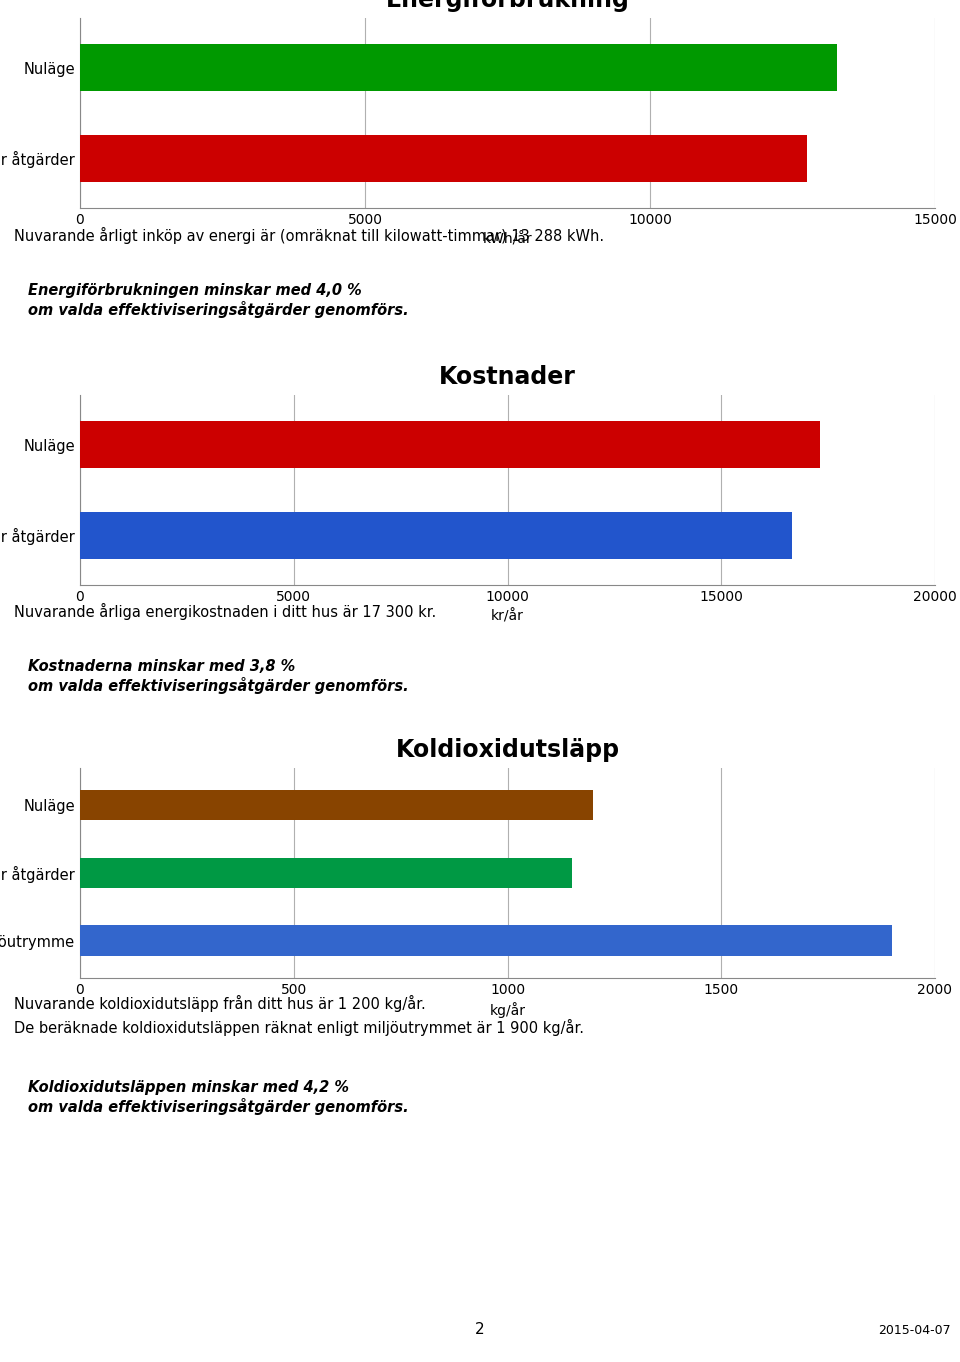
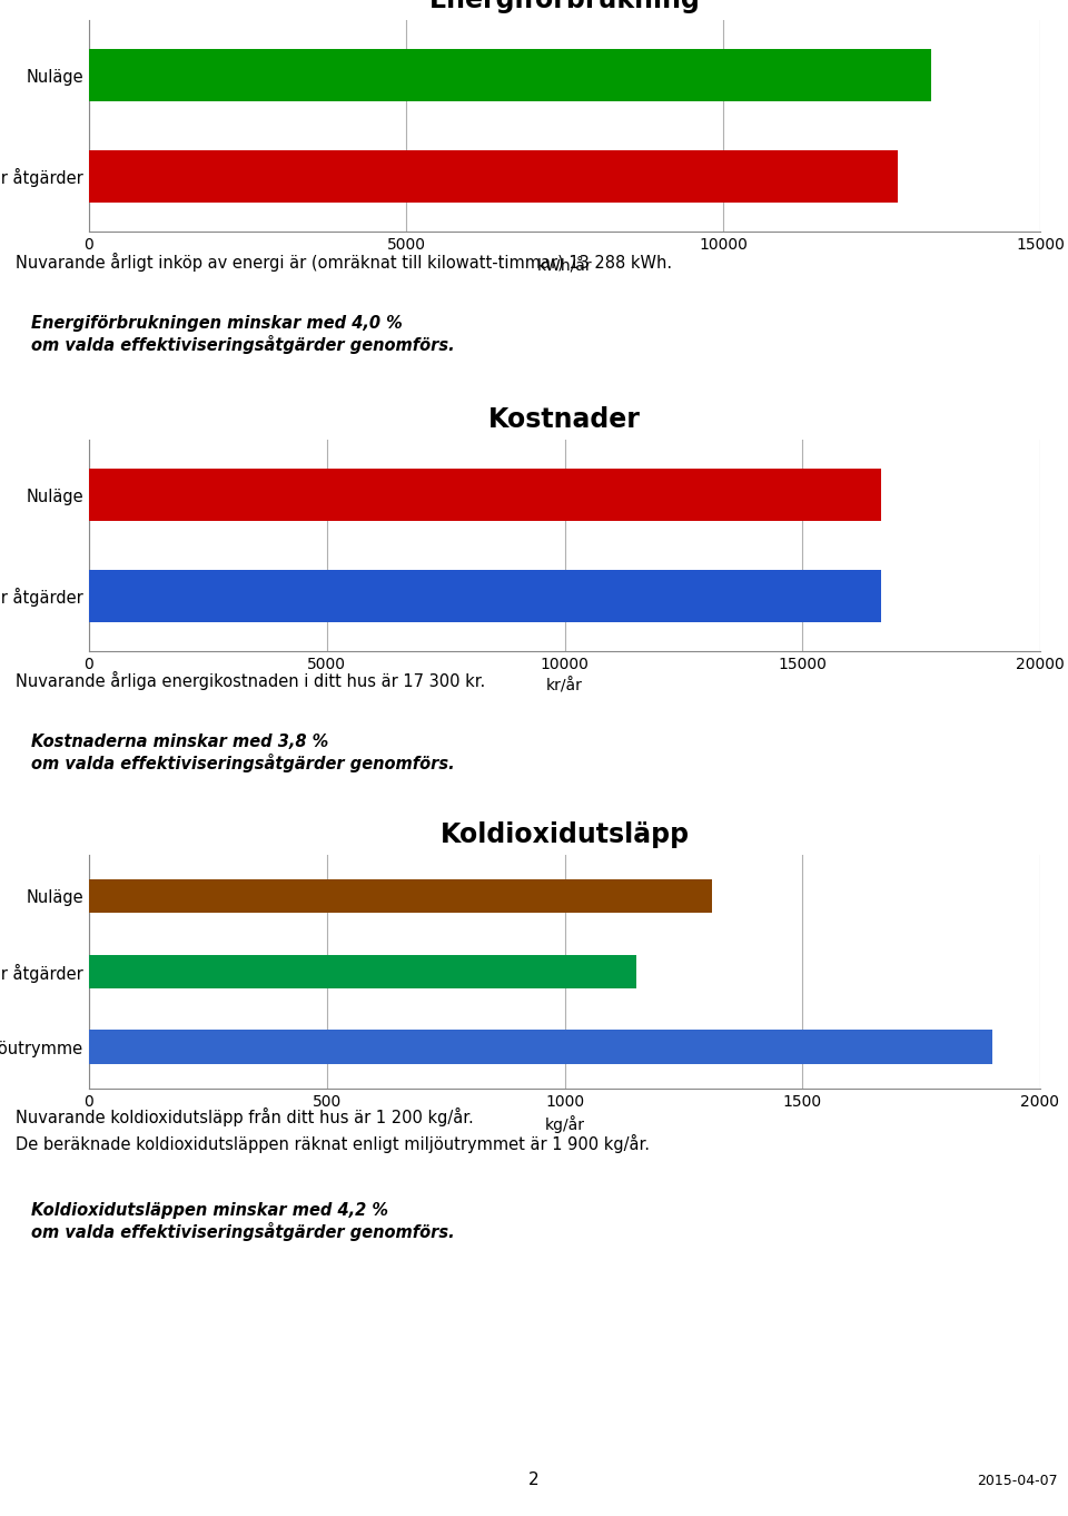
Kostnader/Nuläge: 17300 -> 16650
Koldioxidutsläpp/Nuläge: 1200 -> 1310
